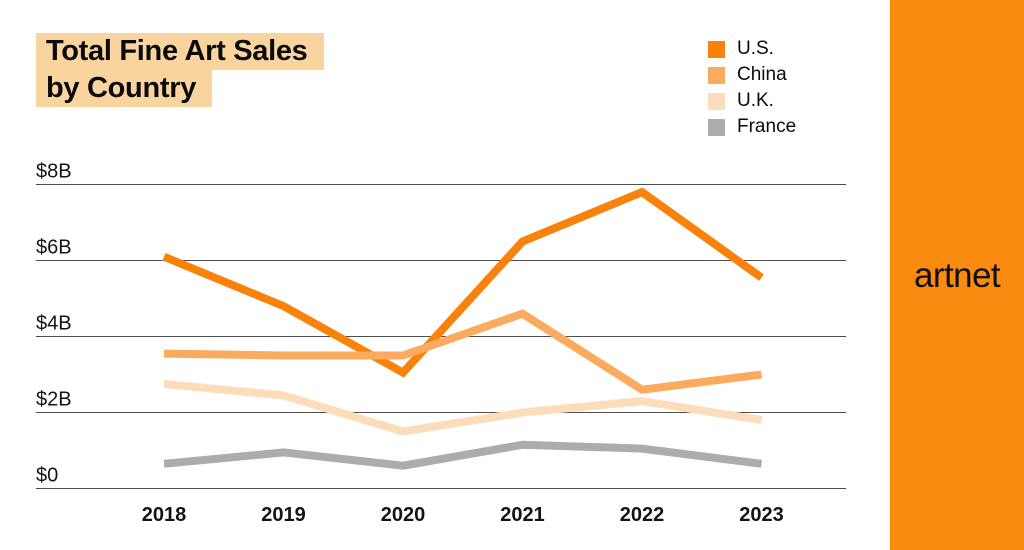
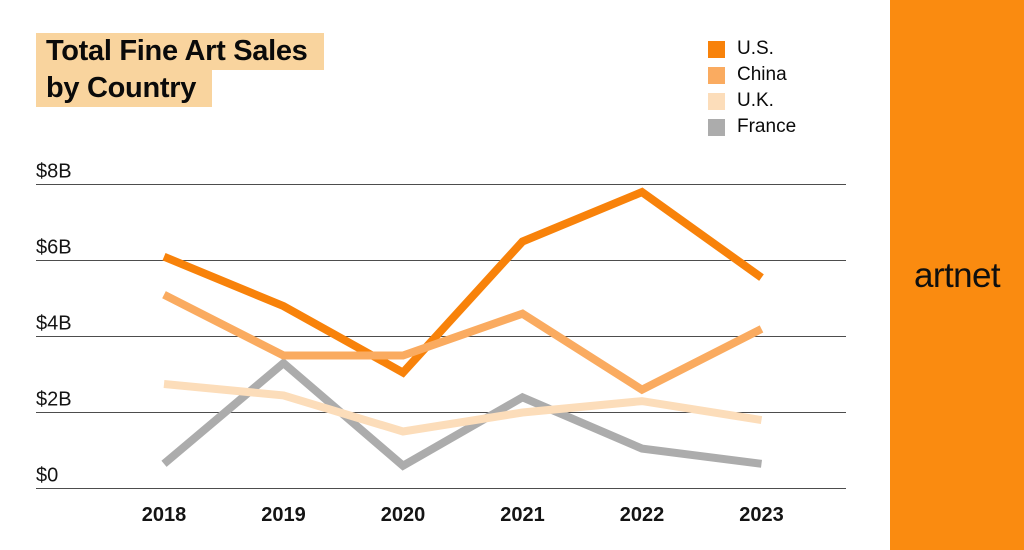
China/2018: $3.5B -> $5.1B
France/2019: $0.9B -> $3.3B
France/2021: $1.1B -> $2.4B
China/2023: $3.0B -> $4.2B
